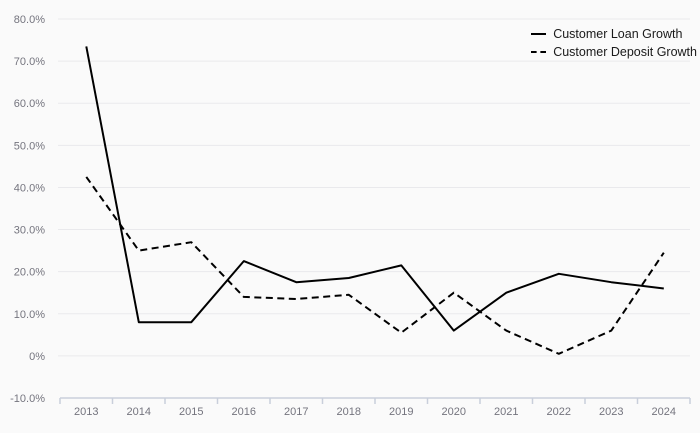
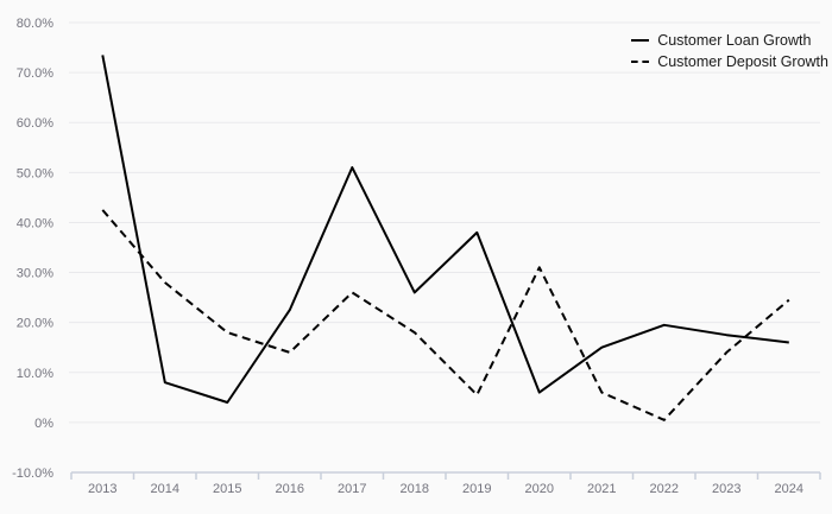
Customer Deposit Growth/2014: 25% -> 28%
Customer Loan Growth/2015: 8% -> 4%
Customer Deposit Growth/2015: 27% -> 18%
Customer Loan Growth/2017: 18% -> 51%
Customer Deposit Growth/2017: 14% -> 26%
Customer Loan Growth/2018: 18% -> 26%
Customer Deposit Growth/2018: 14% -> 18%
Customer Loan Growth/2019: 22% -> 38%
Customer Deposit Growth/2020: 15% -> 31%
Customer Deposit Growth/2023: 6% -> 14%
